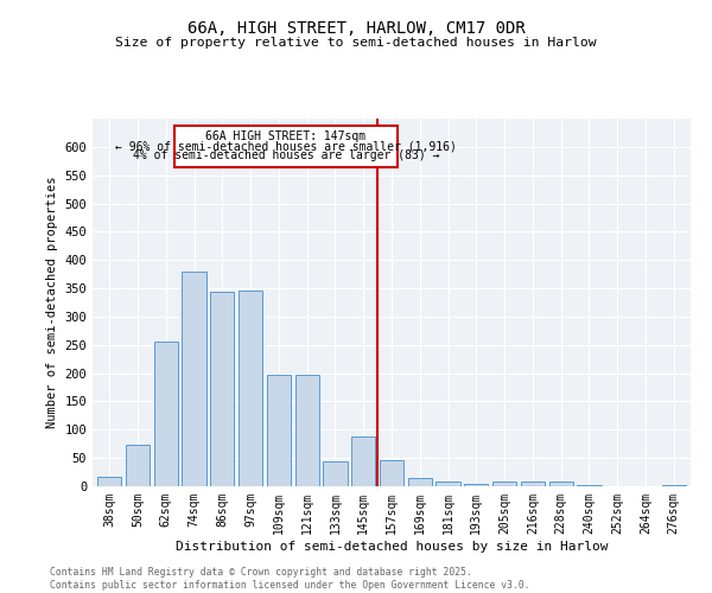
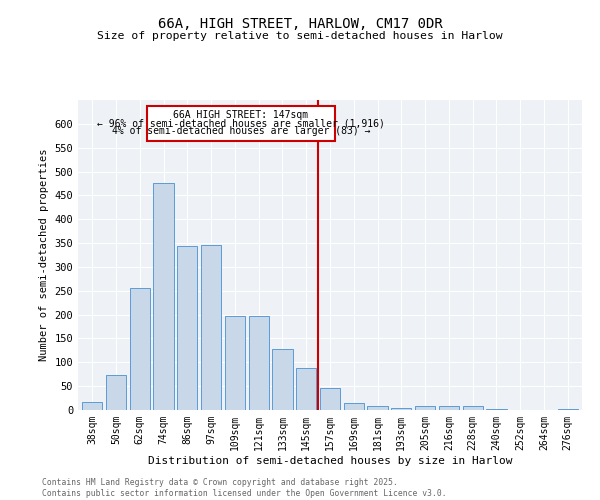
74sqm: 380 -> 475
133sqm: 45 -> 127
